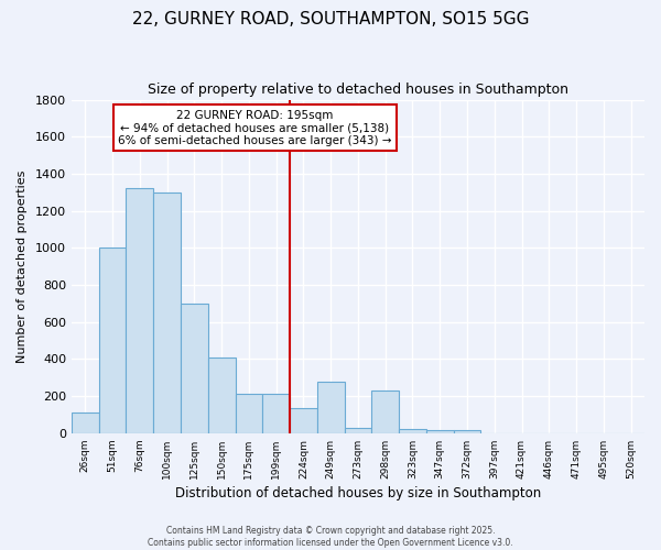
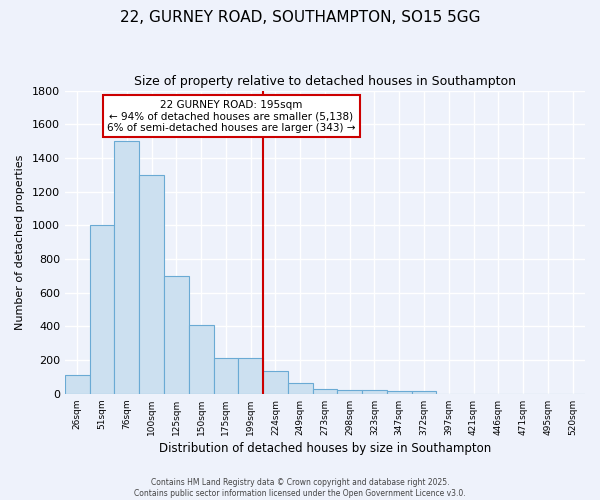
76sqm: 1320 -> 1500
249sqm: 280 -> 60
298sqm: 230 -> 20
